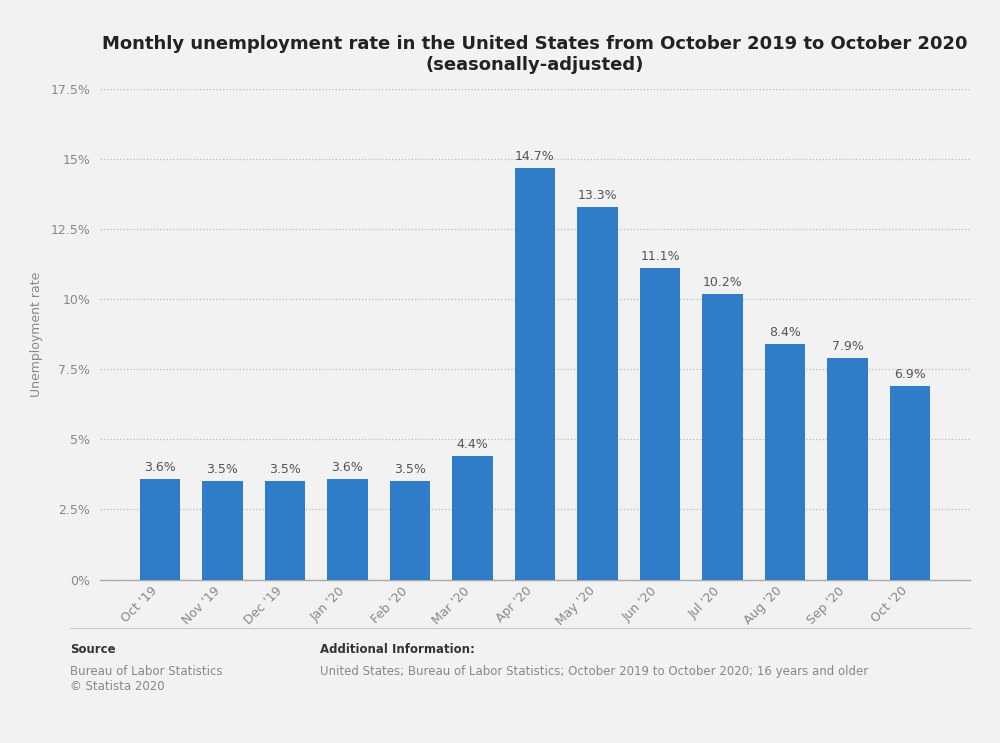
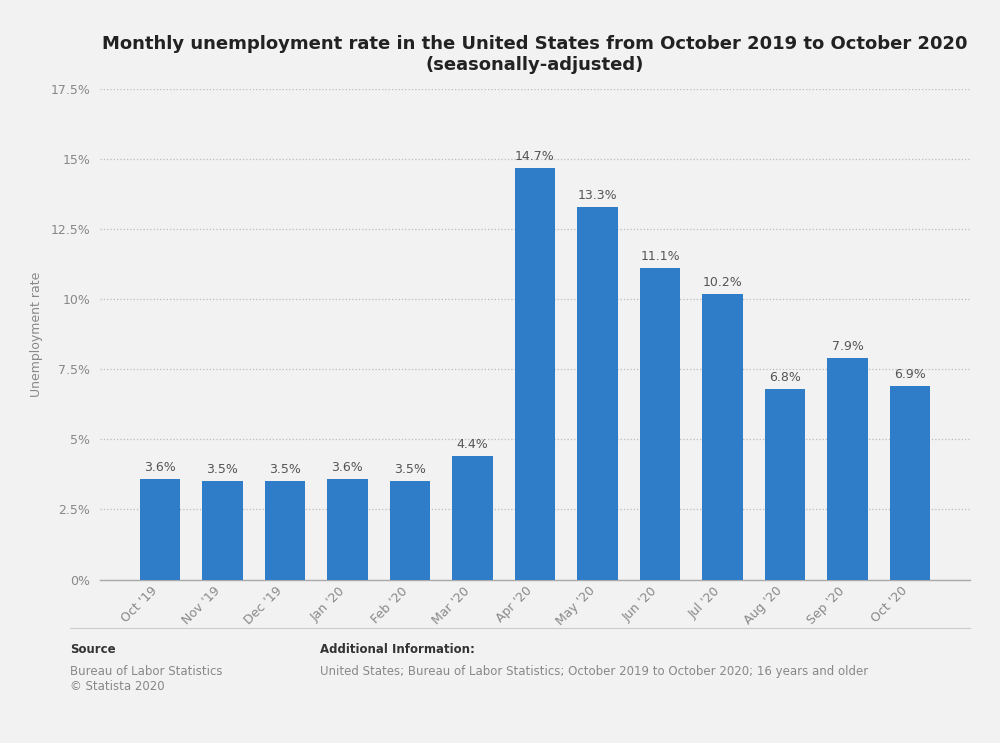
Aug '20: 8.4% -> 6.8%
